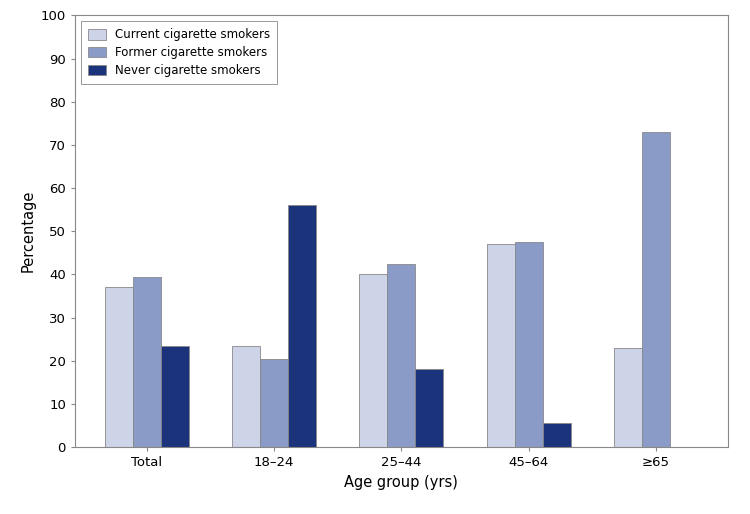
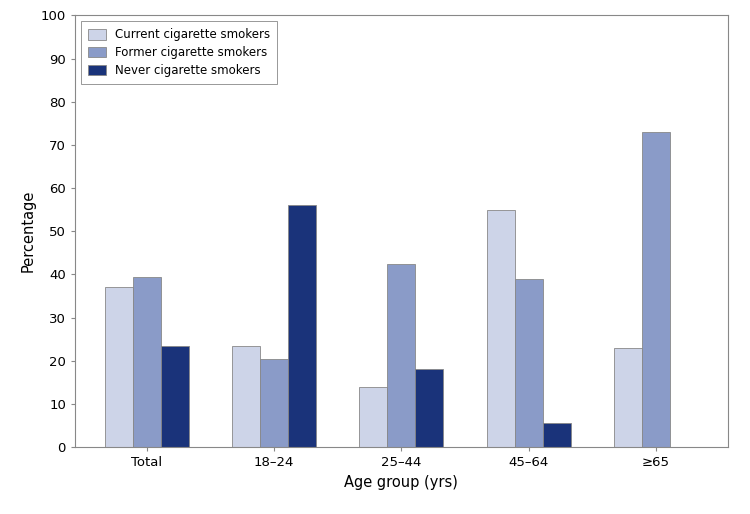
Current cigarette smokers/25–44: 40.0 -> 14.0
Current cigarette smokers/45–64: 47.0 -> 55.0
Former cigarette smokers/45–64: 47.5 -> 39.0
